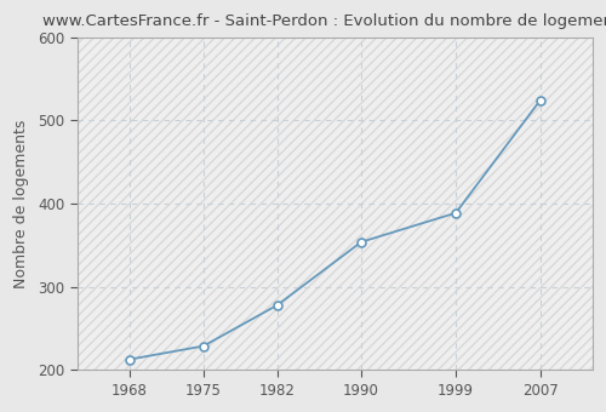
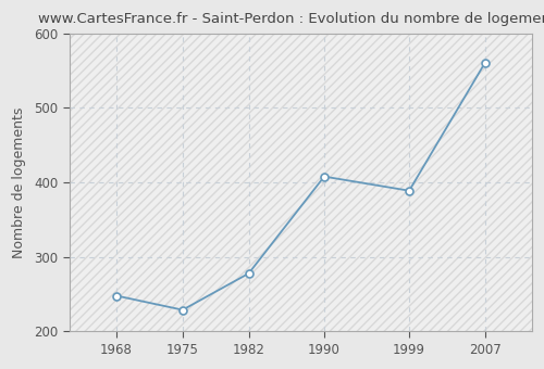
1968: 213 -> 248
1990: 354 -> 408
2007: 524 -> 560
